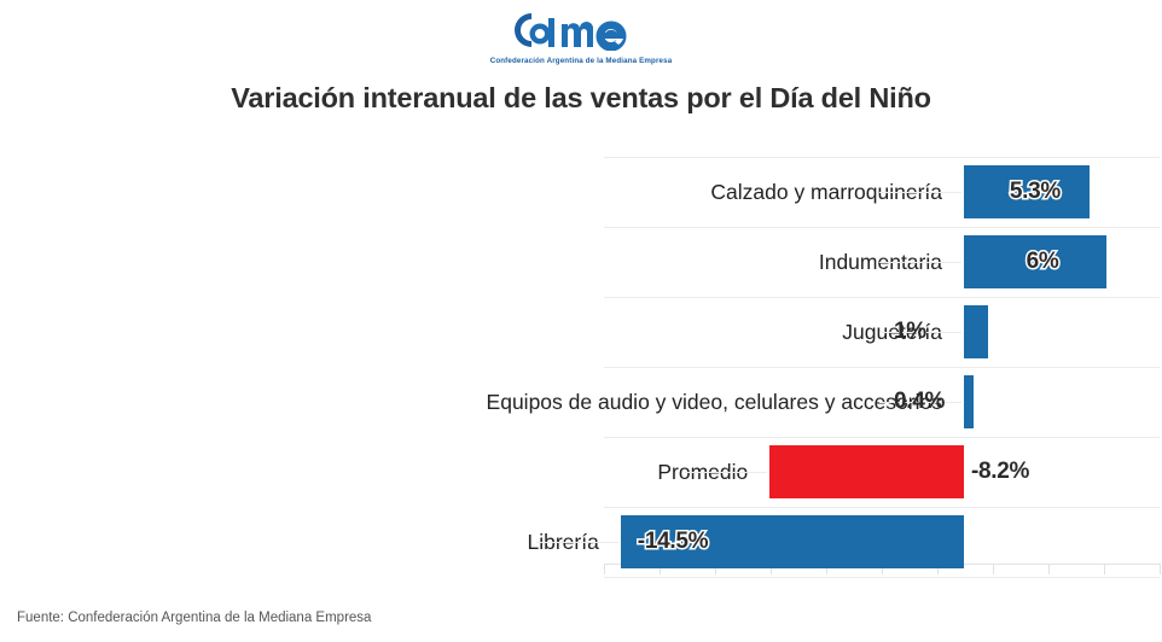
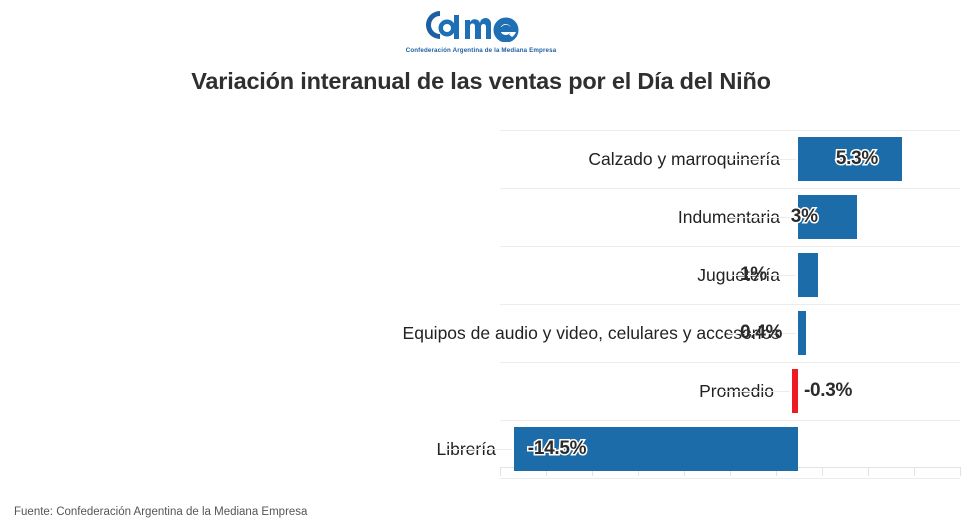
Indumentaria: 6% -> 3%
Promedio: -8.2% -> -0.3%
